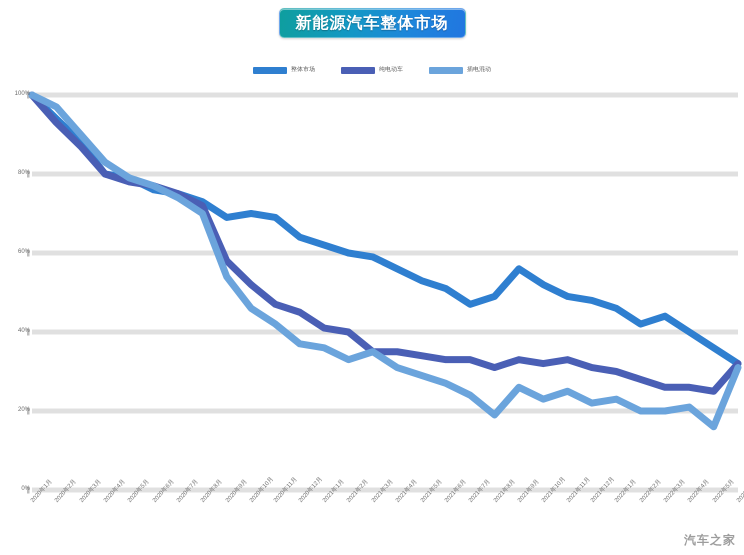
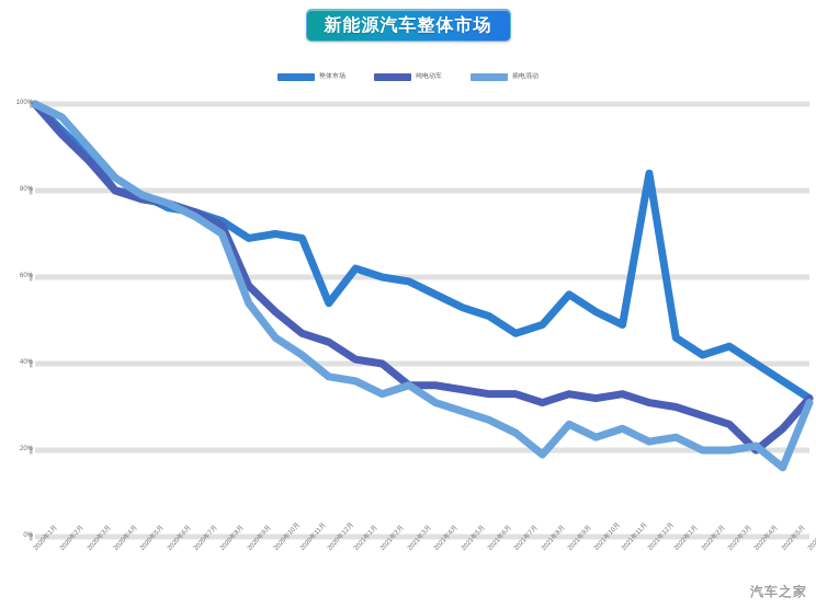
整体市场/2020年12月: 64% -> 54%
整体市场/2021年12月: 48% -> 84%
纯电动车/2022年4月: 26% -> 20%
